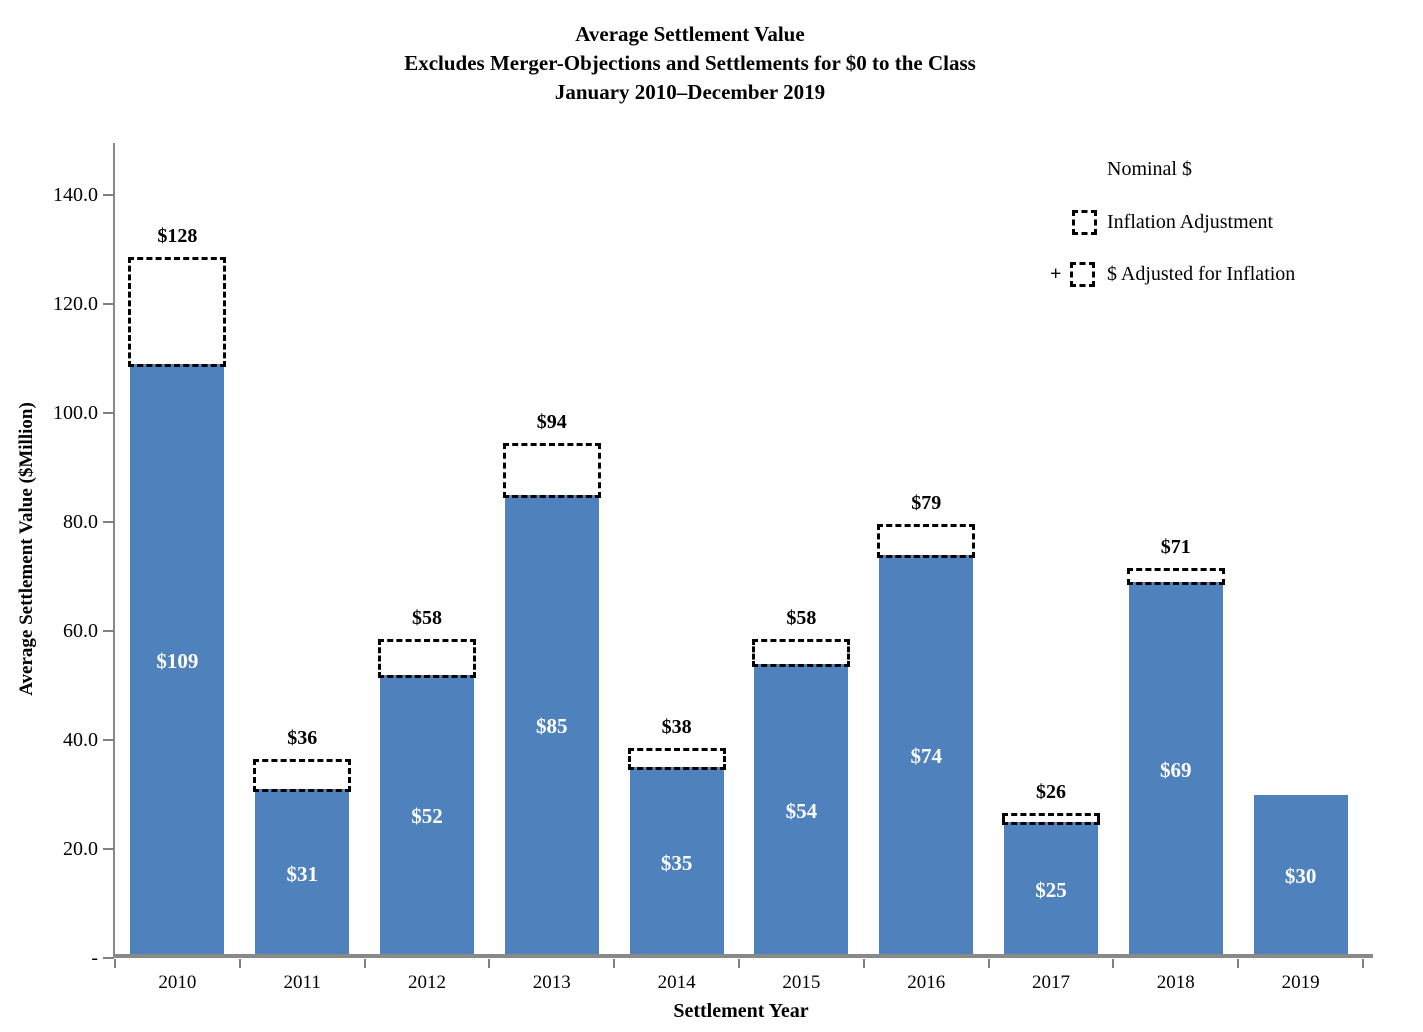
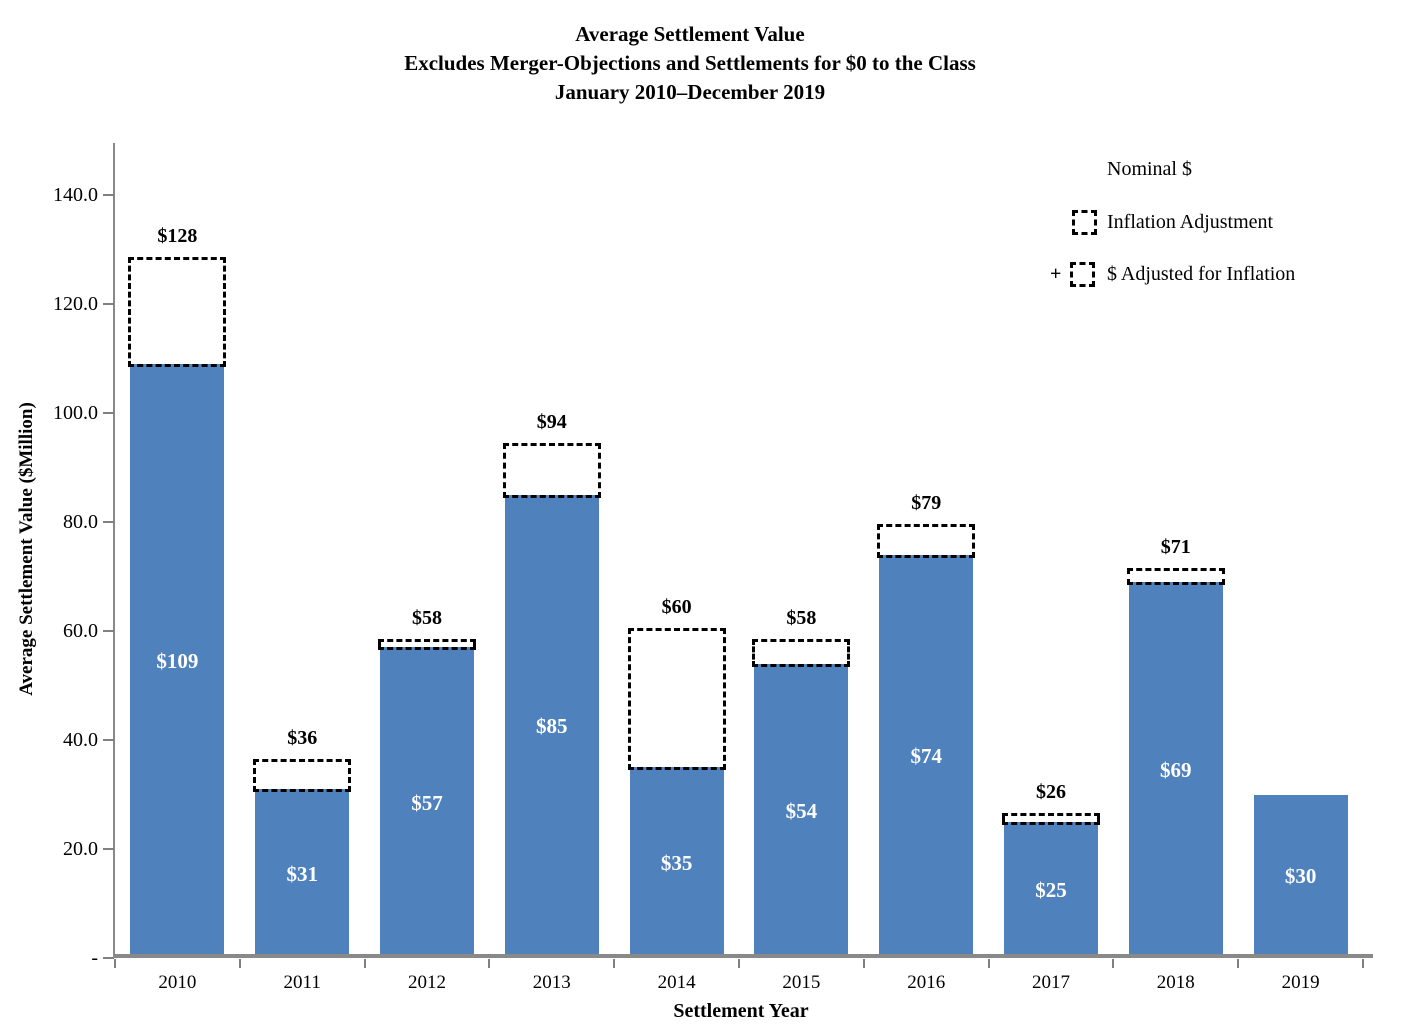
Nominal $/2012: $52 -> $57
$ Adjusted for Inflation/2014: $38 -> $60
